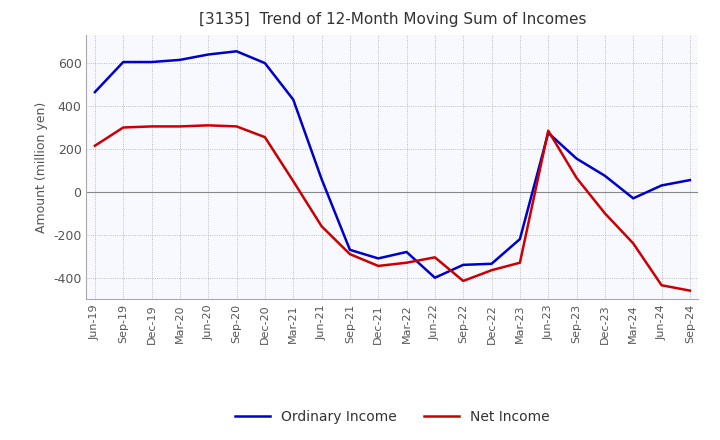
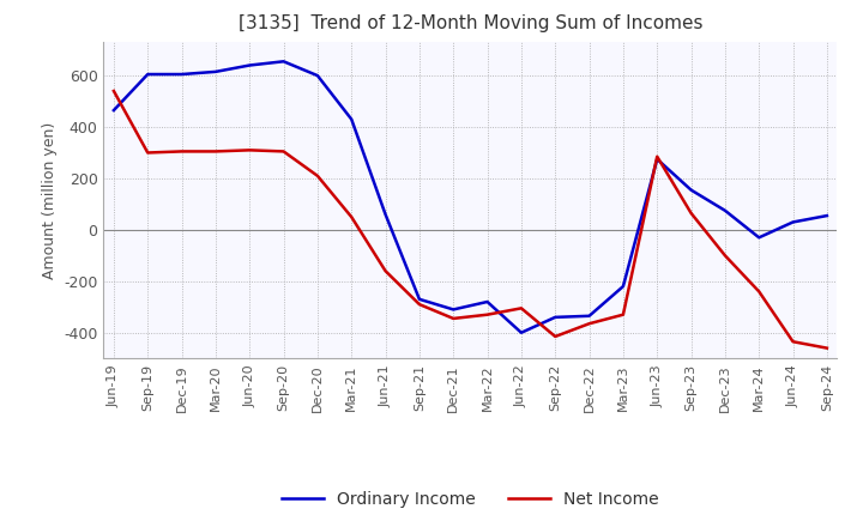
Net Income/Jun-19: 215 -> 540
Net Income/Dec-20: 255 -> 210
